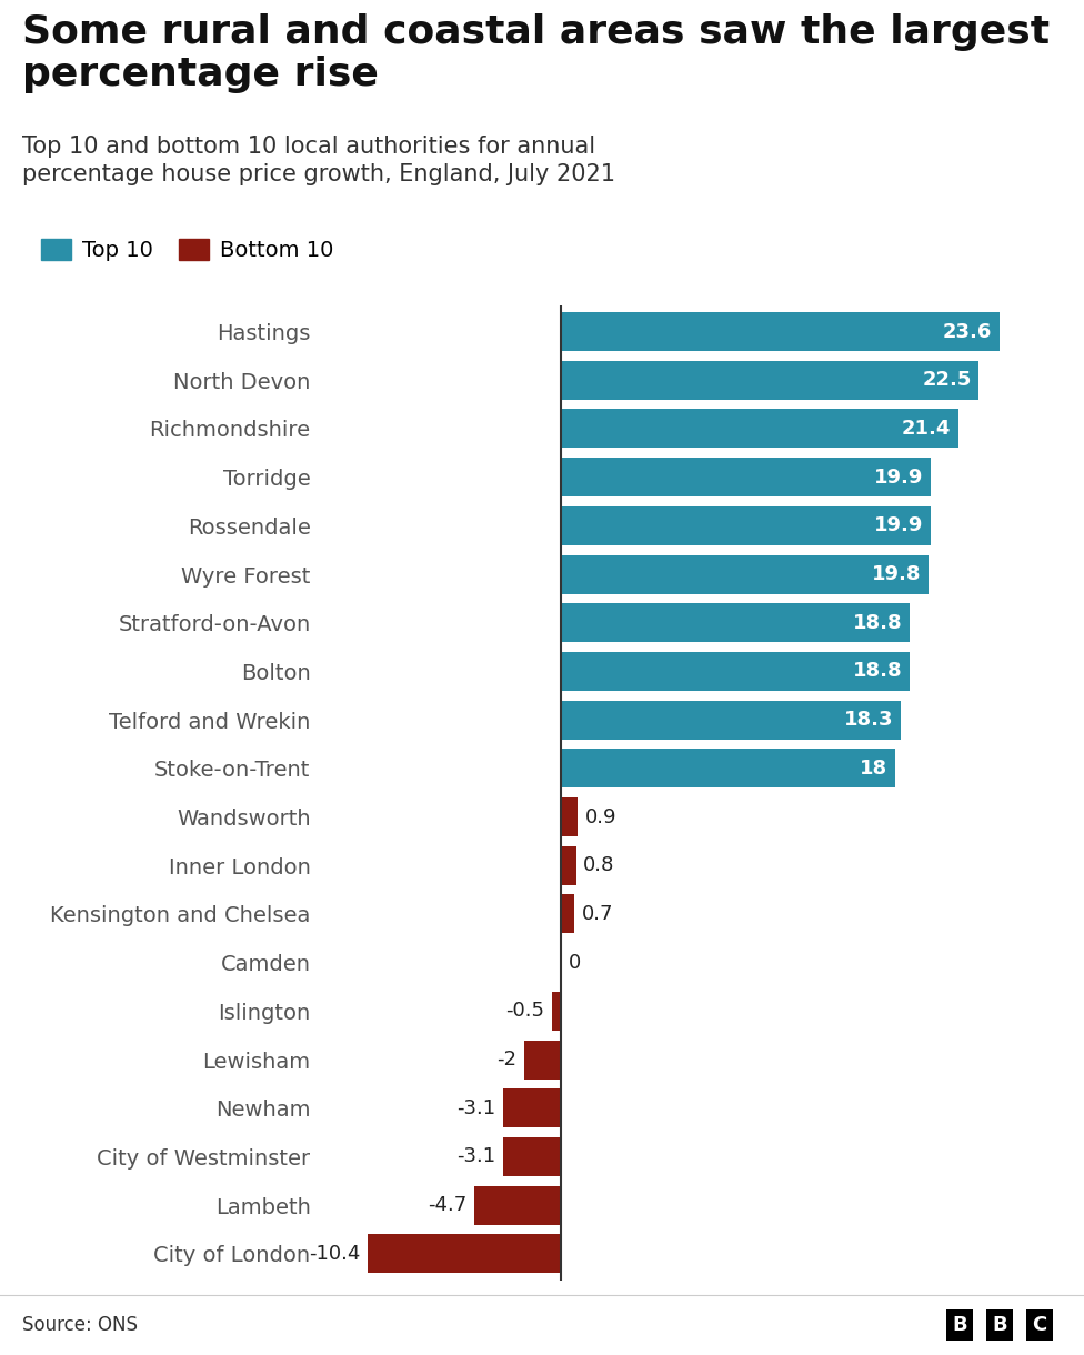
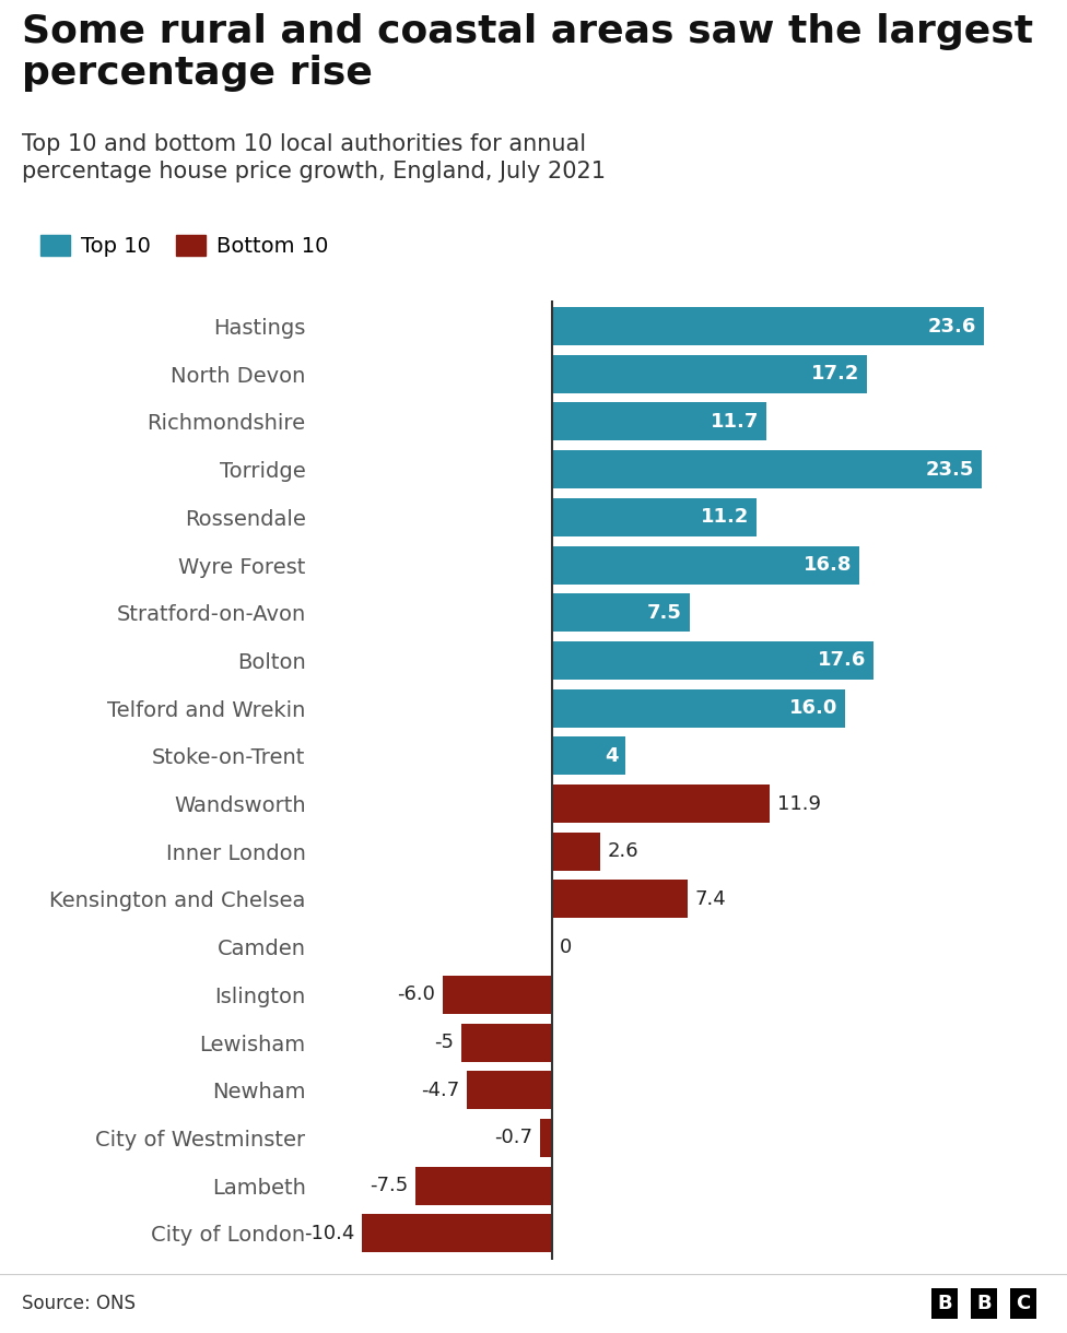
North Devon: 22.5 -> 17.2
Richmondshire: 21.4 -> 11.7
Torridge: 19.9 -> 23.5
Rossendale: 19.9 -> 11.2
Wyre Forest: 19.8 -> 16.8
Stratford-on-Avon: 18.8 -> 7.5
Bolton: 18.8 -> 17.6
Telford and Wrekin: 18.3 -> 16.0
Stoke-on-Trent: 18 -> 4
Wandsworth: 0.9 -> 11.9
Inner London: 0.8 -> 2.6
Kensington and Chelsea: 0.7 -> 7.4
Islington: -0.5 -> -6.0
Lewisham: -2 -> -5
Newham: -3.1 -> -4.7
City of Westminster: -3.1 -> -0.7
Lambeth: -4.7 -> -7.5
